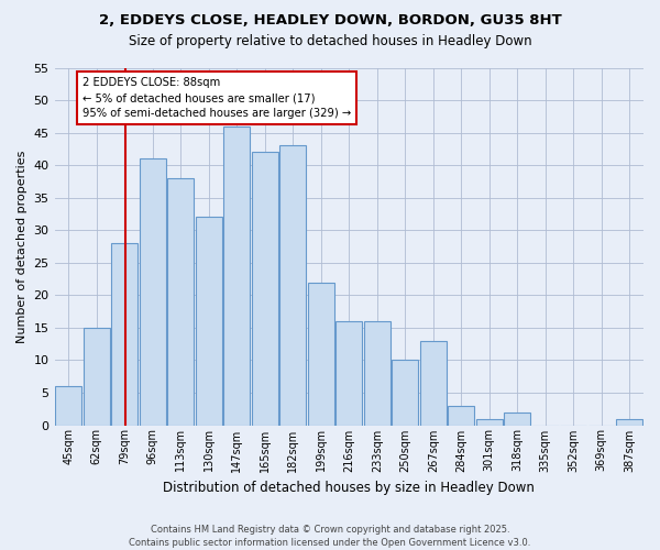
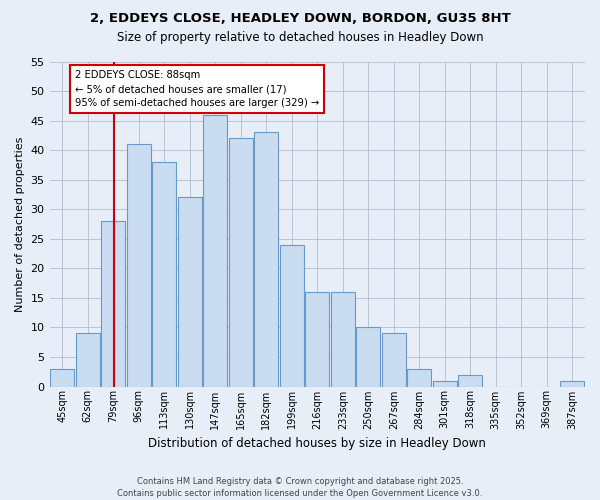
45sqm: 6 -> 3
62sqm: 15 -> 9
199sqm: 22 -> 24
267sqm: 13 -> 9
